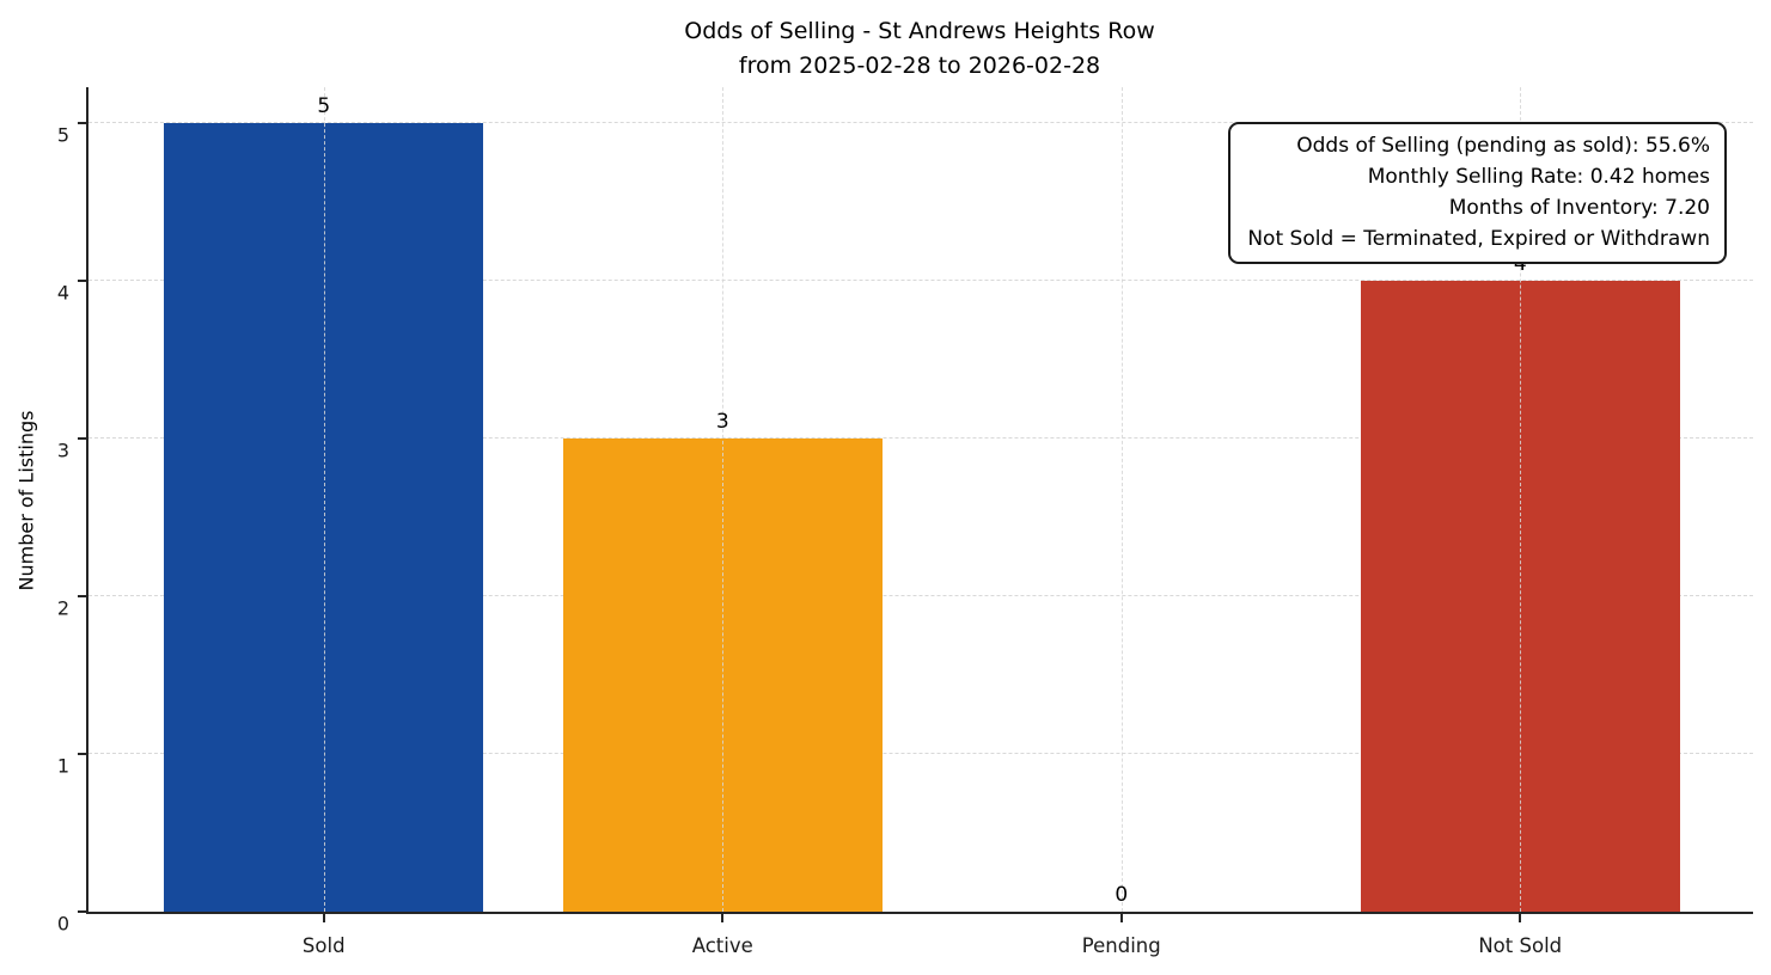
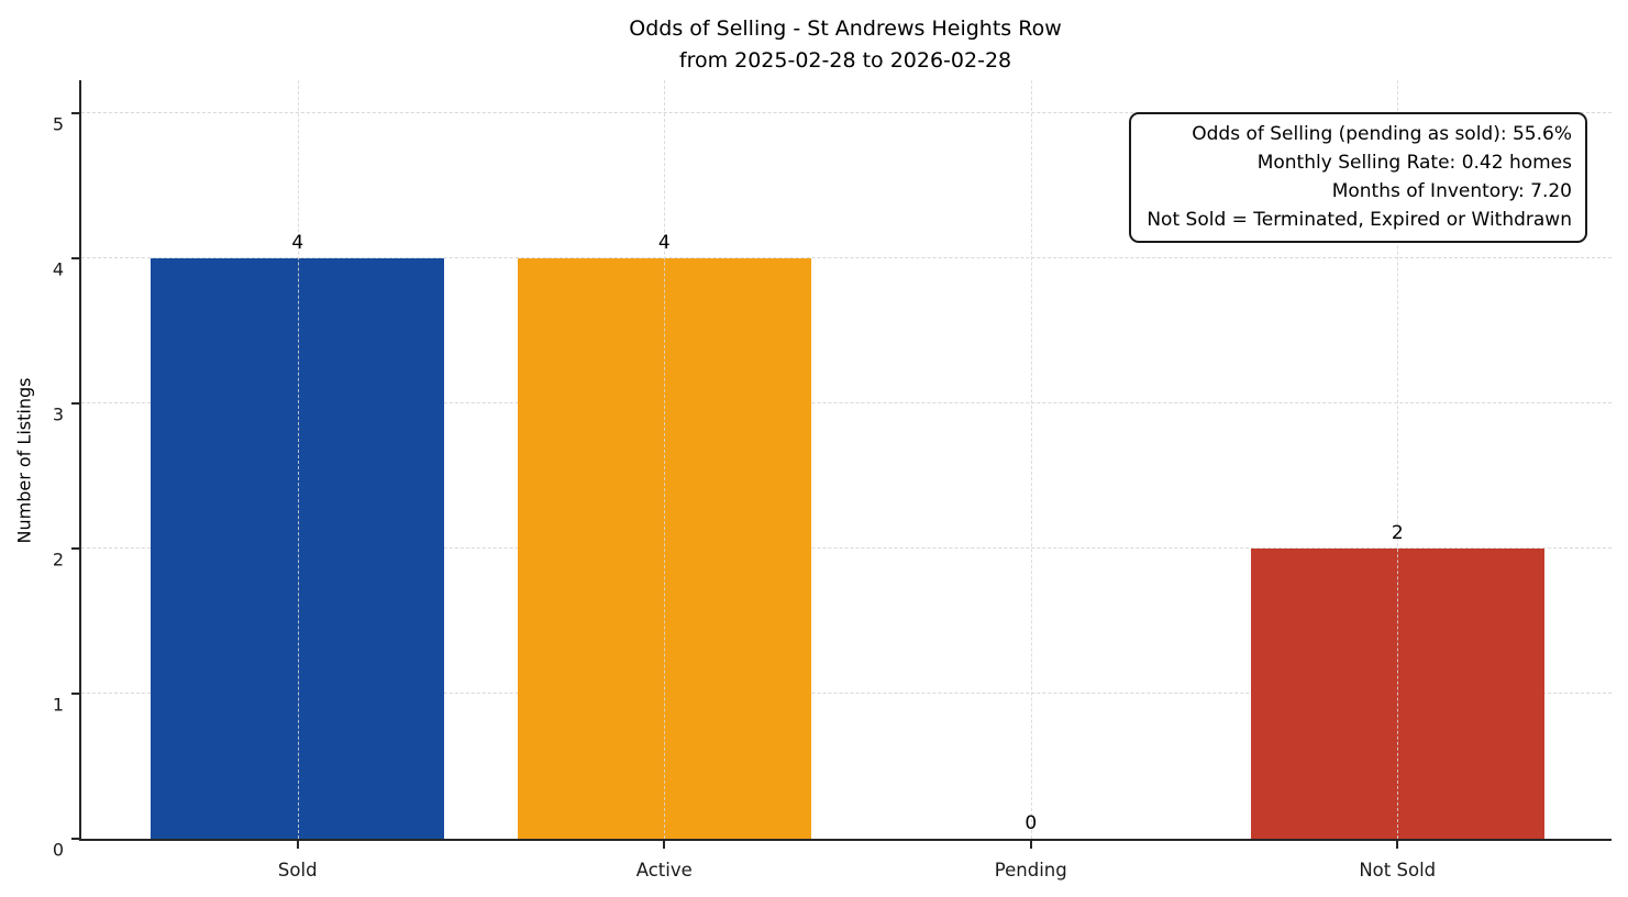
Sold: 5 -> 4
Active: 3 -> 4
Not Sold: 4 -> 2
